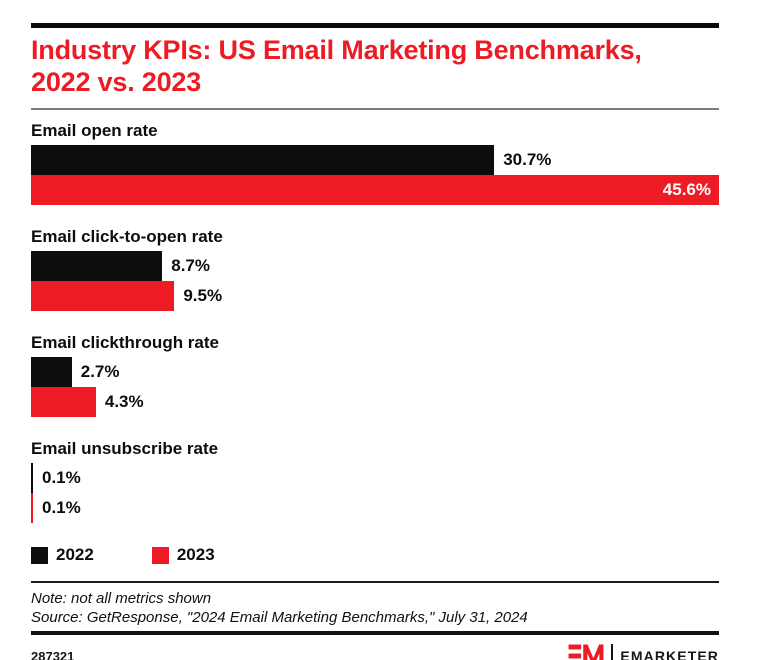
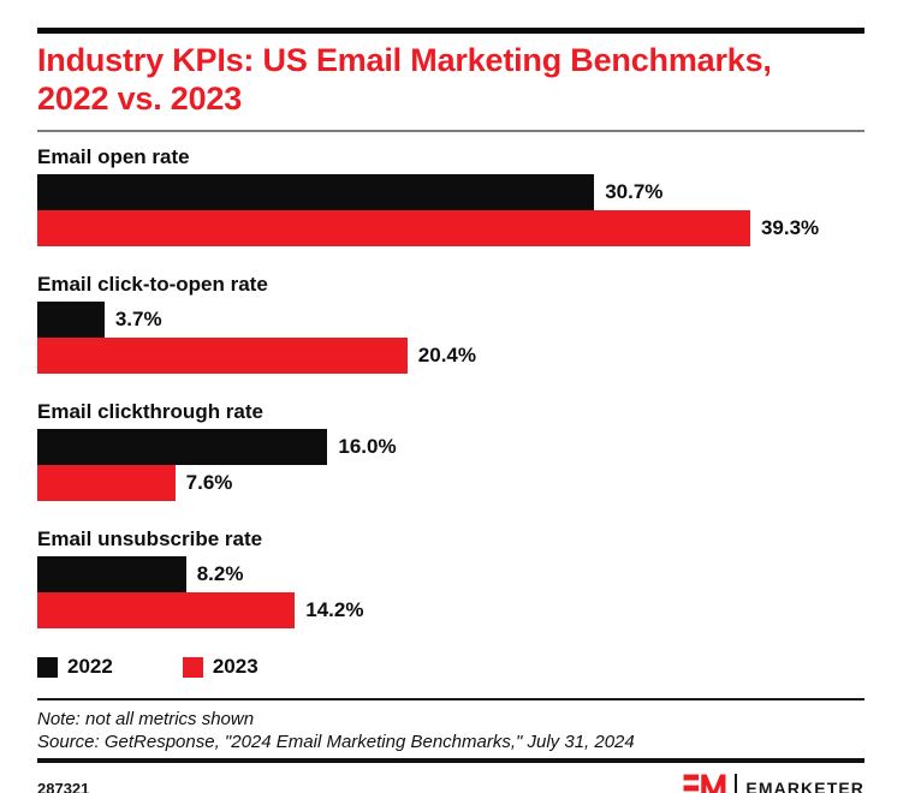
2023/Email open rate: 45.6% -> 39.3%
2022/Email click-to-open rate: 8.7% -> 3.7%
2023/Email click-to-open rate: 9.5% -> 20.4%
2022/Email clickthrough rate: 2.7% -> 16.0%
2023/Email clickthrough rate: 4.3% -> 7.6%
2022/Email unsubscribe rate: 0.1% -> 8.2%
2023/Email unsubscribe rate: 0.1% -> 14.2%
